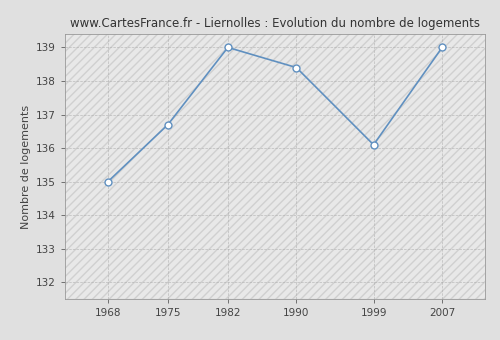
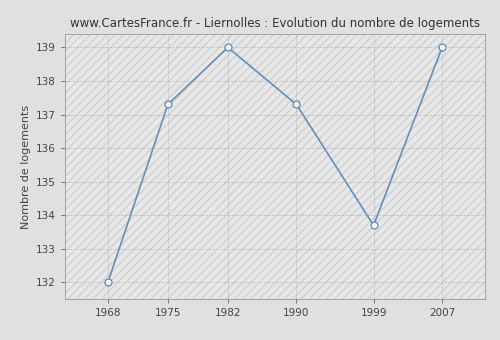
1968: 135.0 -> 132.0
1975: 136.7 -> 137.3
1990: 138.4 -> 137.3
1999: 136.1 -> 133.7
